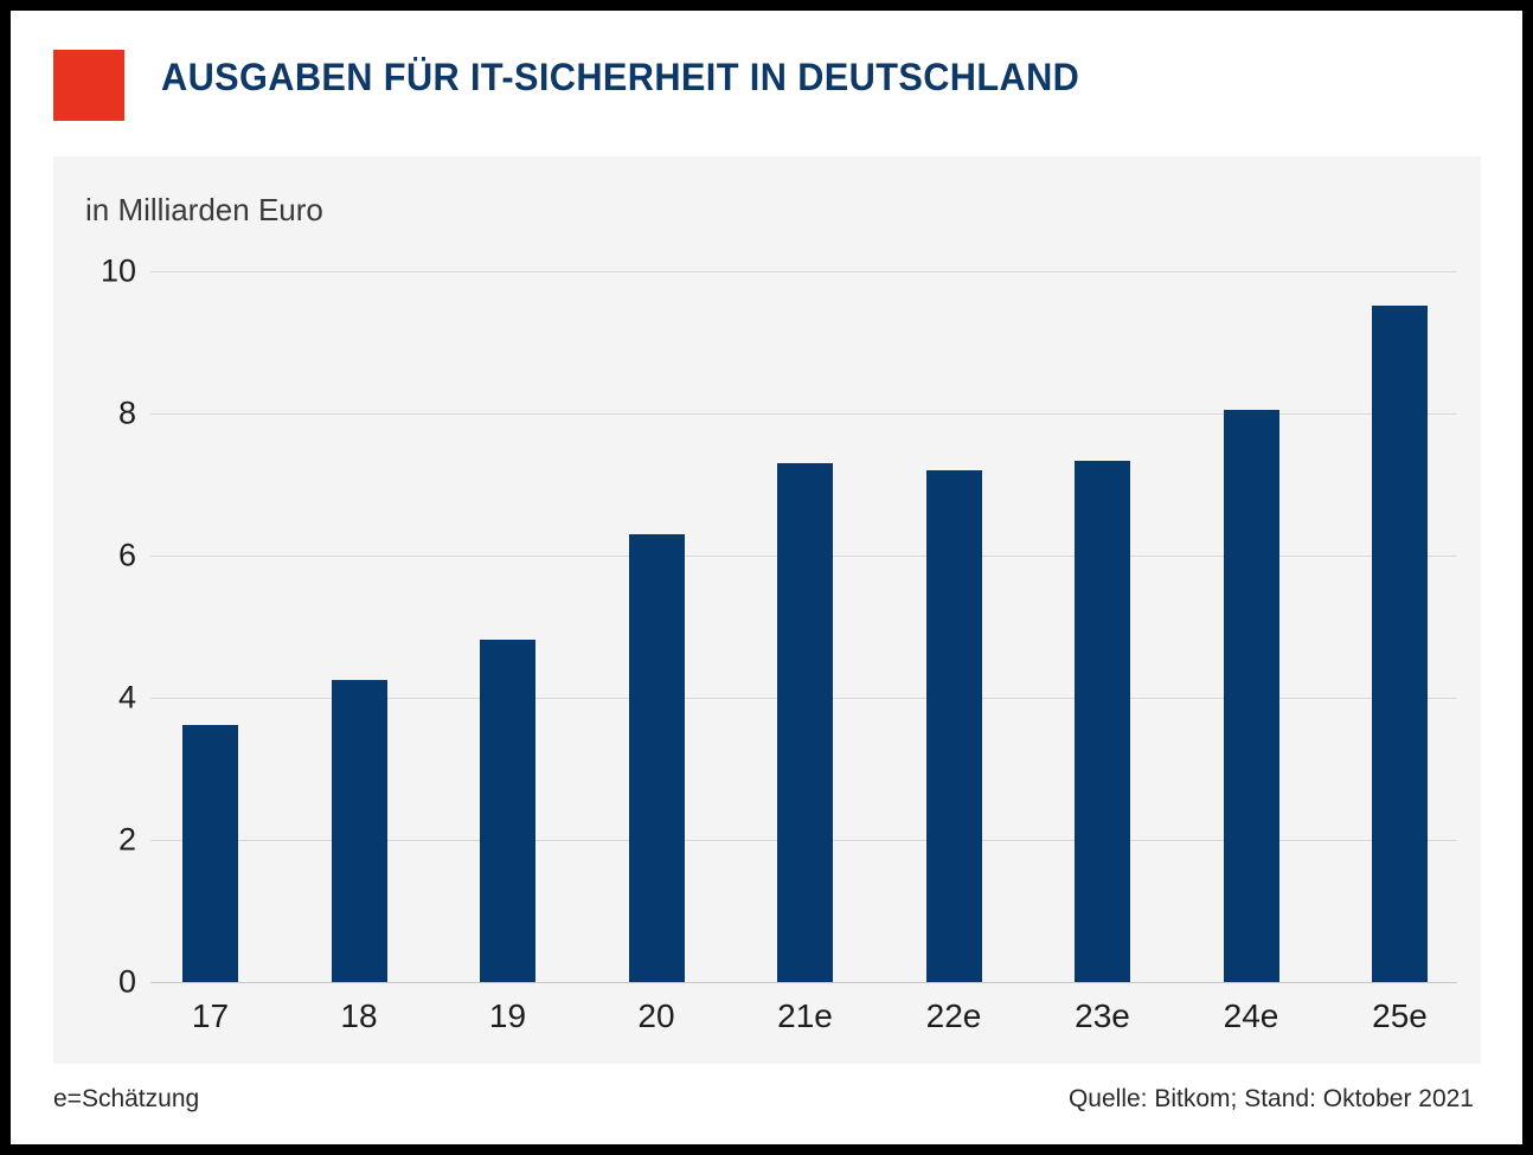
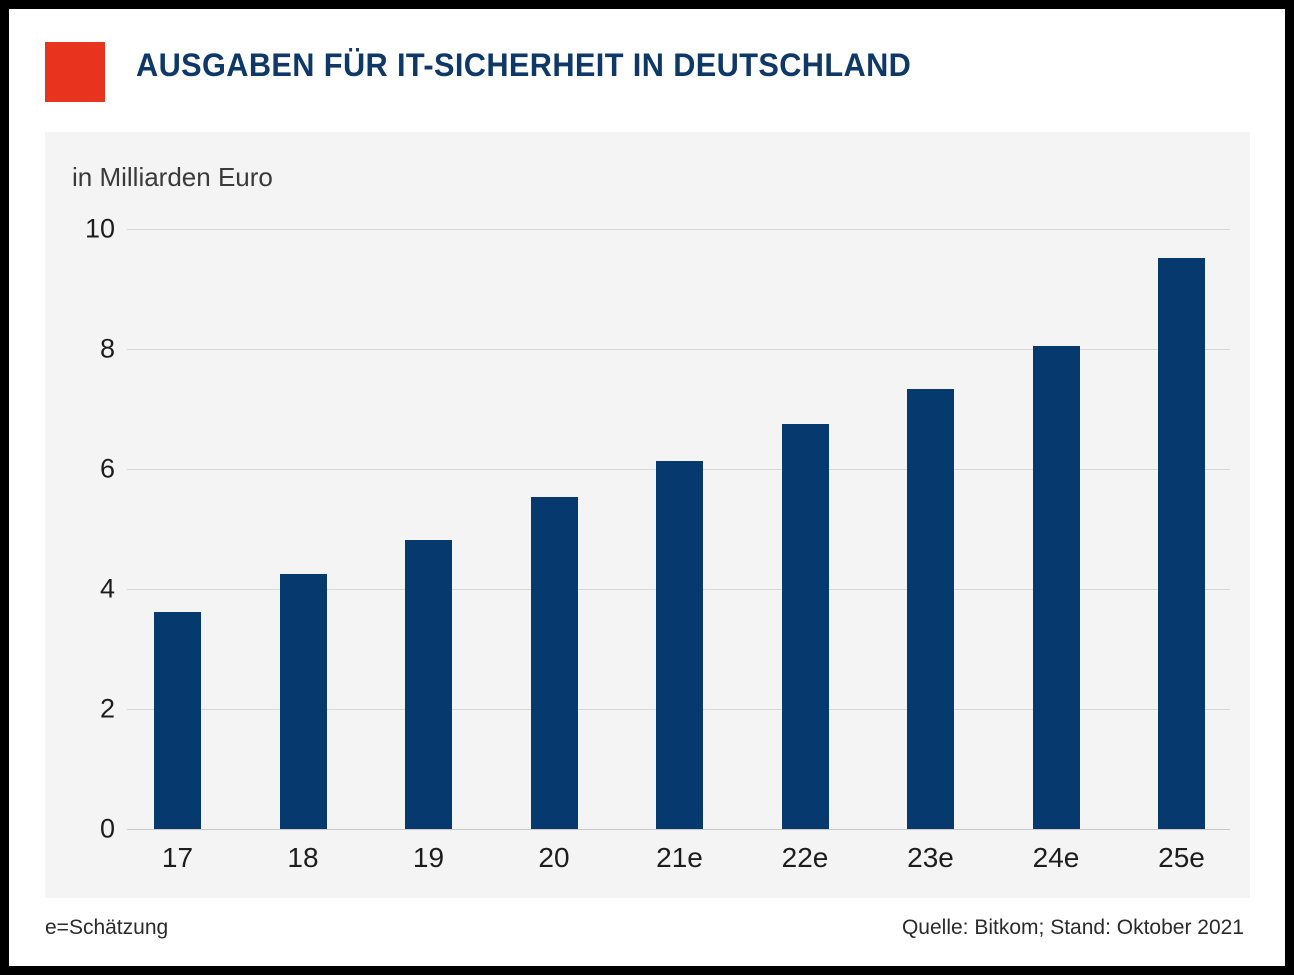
20: 6.3 -> 5.5
21e: 7.3 -> 6.1
22e: 7.2 -> 6.8
